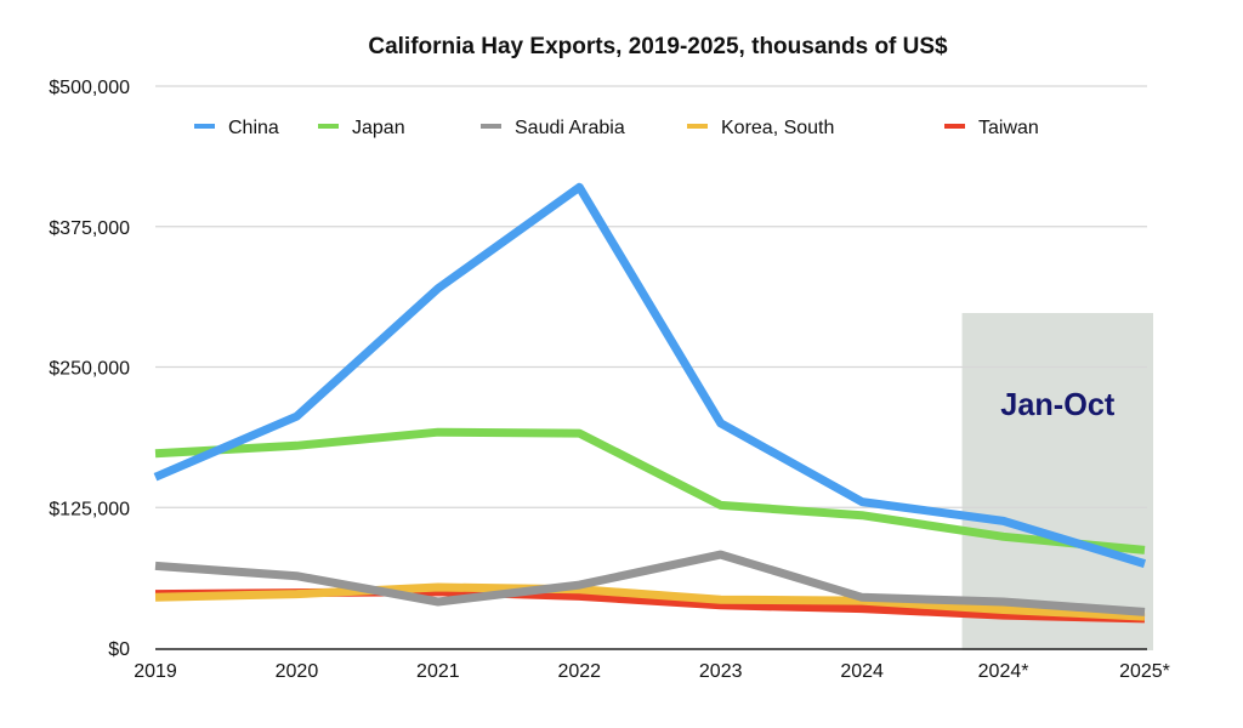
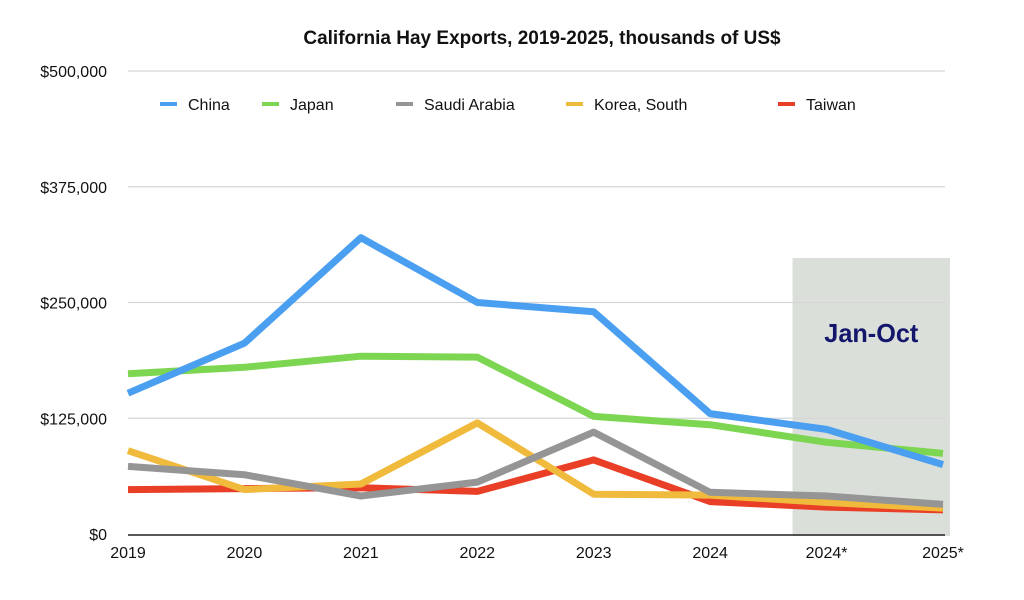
Korea, South/2019: $40000 -> $90000
China/2022: $410000 -> $250000
Korea, South/2022: $50000 -> $120000
China/2023: $200000 -> $240000
Saudi Arabia/2023: $80000 -> $110000
Taiwan/2023: $40000 -> $80000
